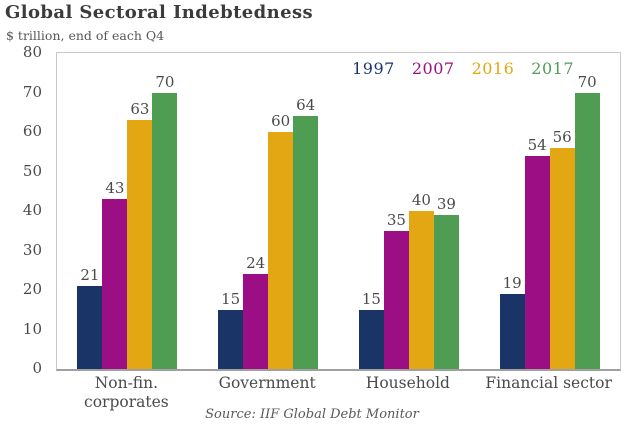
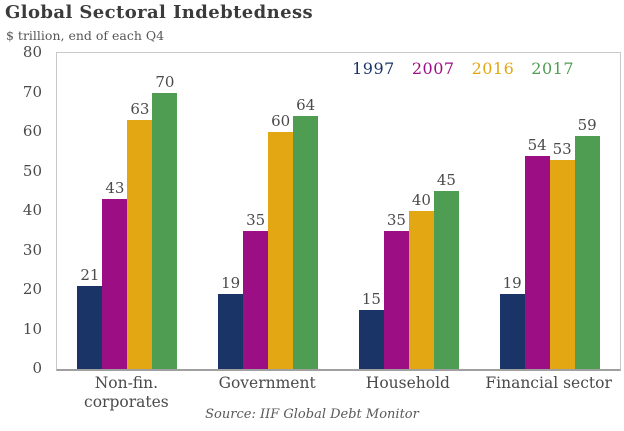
1997/Government: 15 -> 19
2007/Government: 24 -> 35
2017/Household: 39 -> 45
2016/Financial sector: 56 -> 53
2017/Financial sector: 70 -> 59
